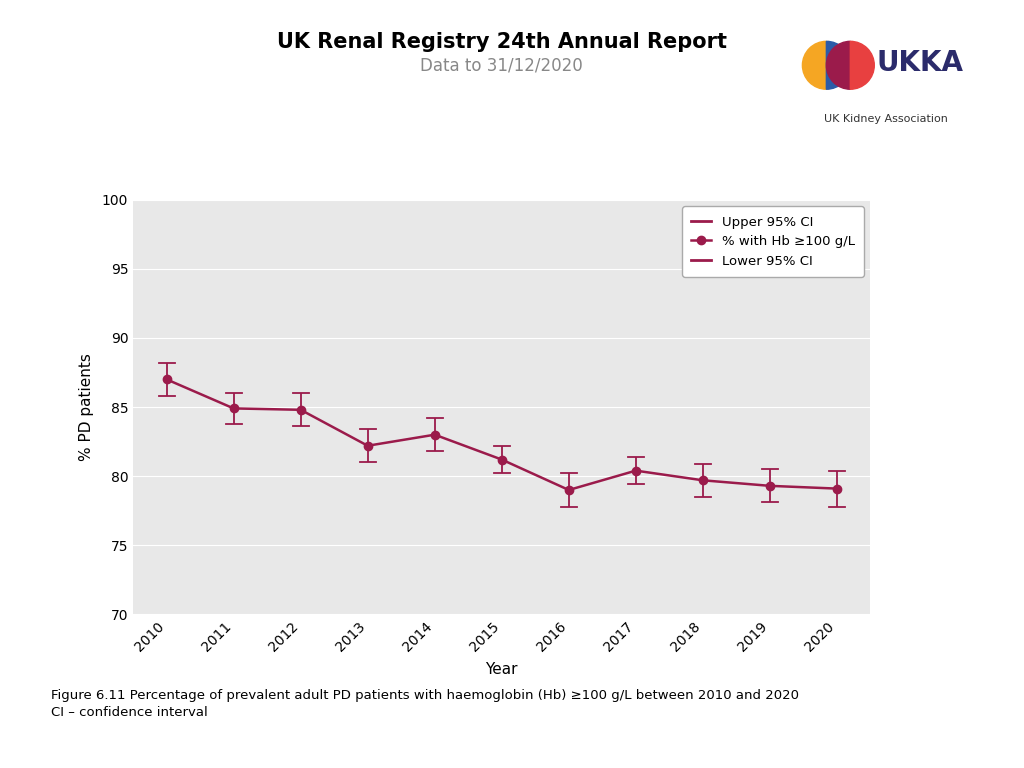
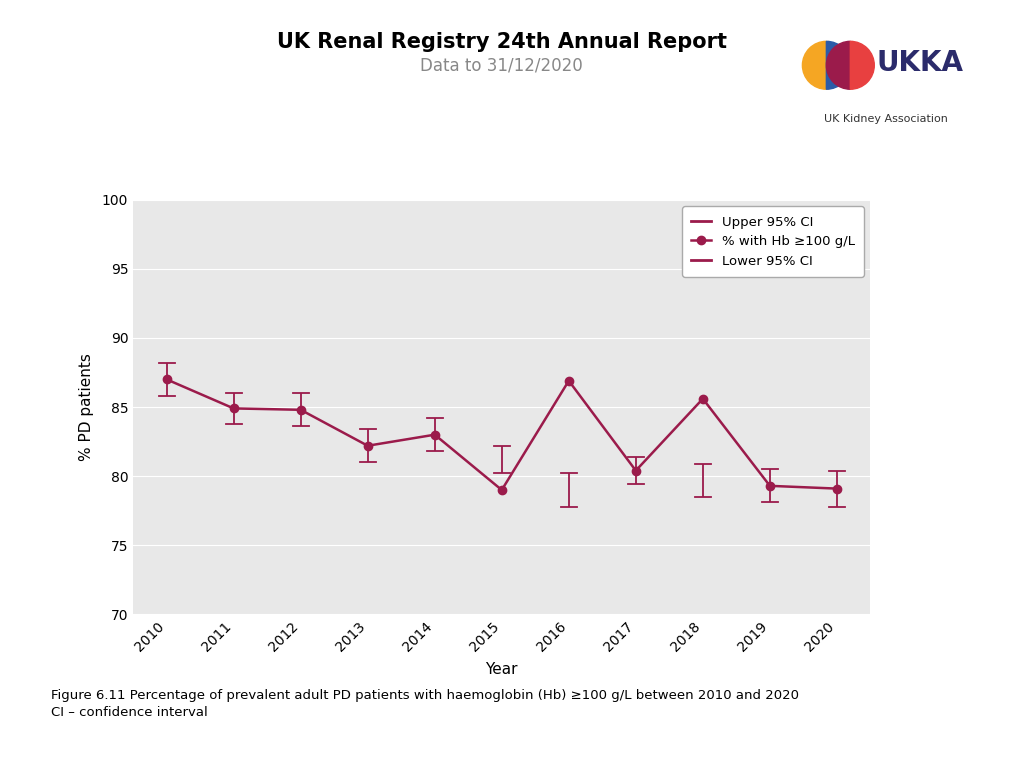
2015: 81.2 -> 79.0
2016: 79.0 -> 86.9
2018: 79.7 -> 85.6
